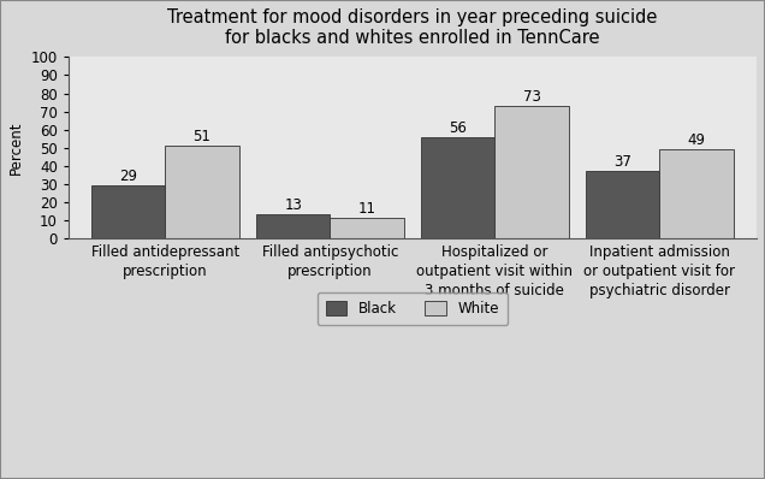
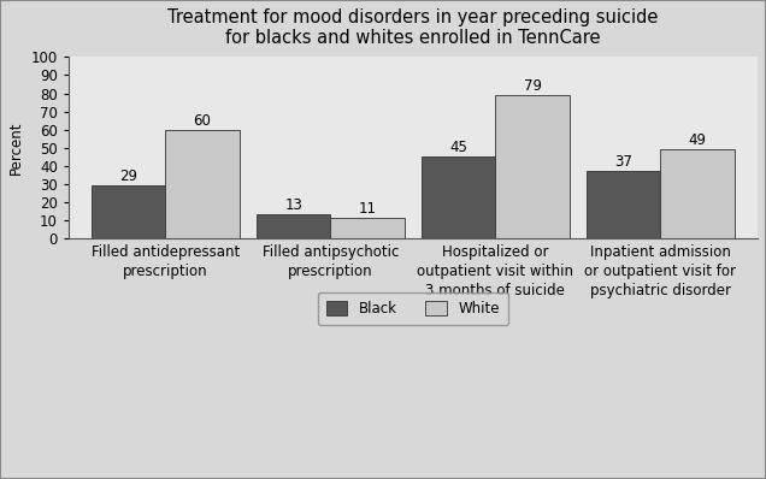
White/Filled antidepressant prescription: 51 -> 60
Black/Hospitalized or outpatient visit within 3 months of suicide: 56 -> 45
White/Hospitalized or outpatient visit within 3 months of suicide: 73 -> 79
